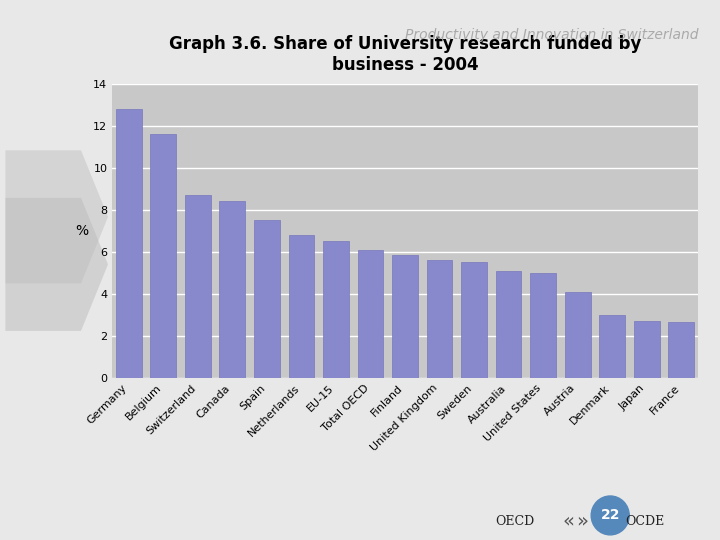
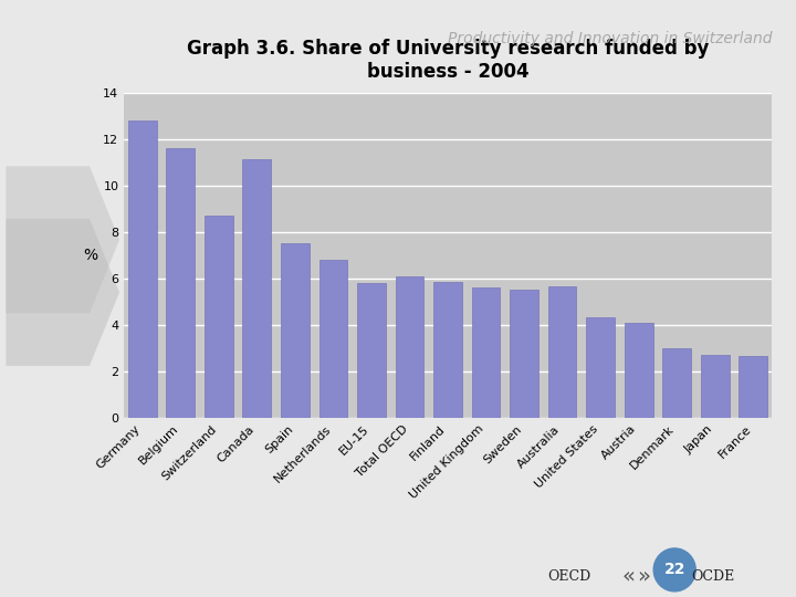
Canada: 8.40 -> 11.15
EU-15: 6.50 -> 5.80
Australia: 5.10 -> 5.65
United States: 5.00 -> 4.35
